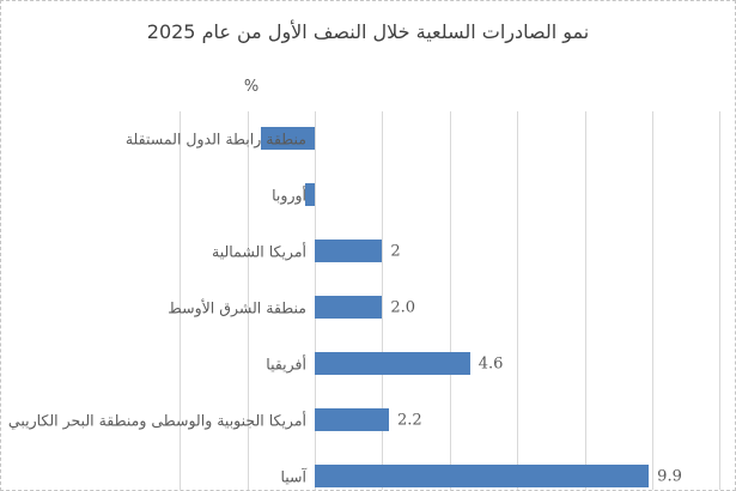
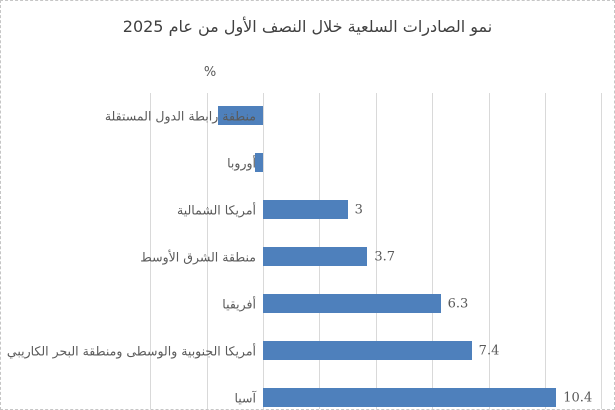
أمريكا الشمالية: 2 -> 3
منطقة الشرق الأوسط: 2.0 -> 3.7
أفريقيا: 4.6 -> 6.3
أمريكا الجنوبية والوسطى ومنطقة البحر الكاريبي: 2.2 -> 7.4
آسيا: 9.9 -> 10.4
